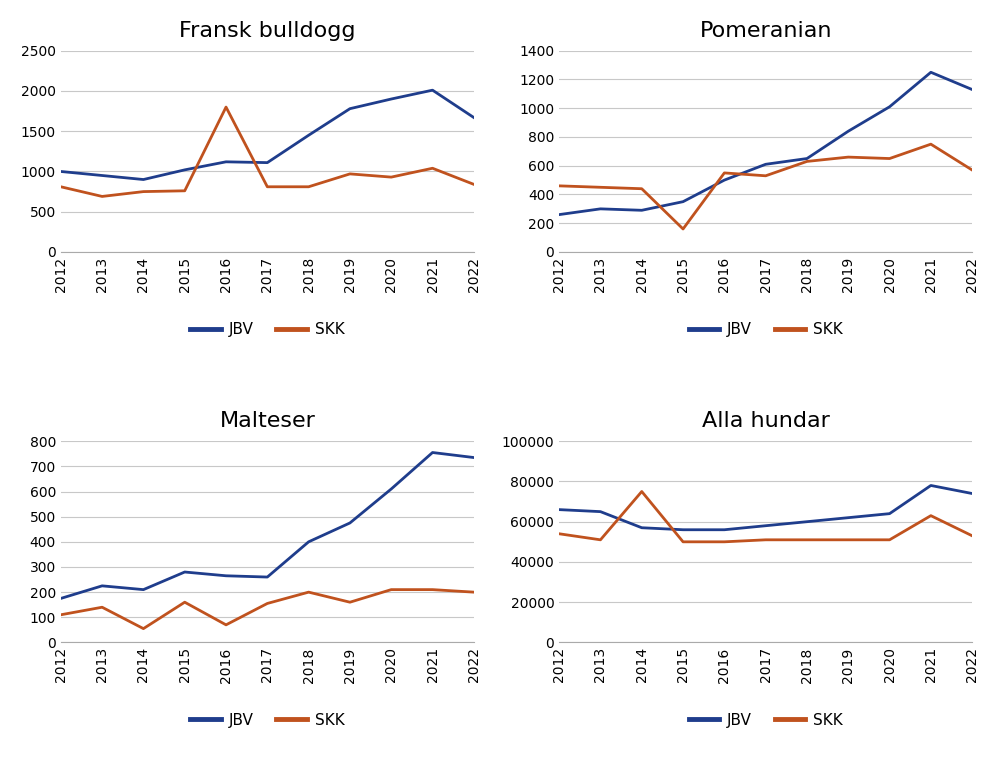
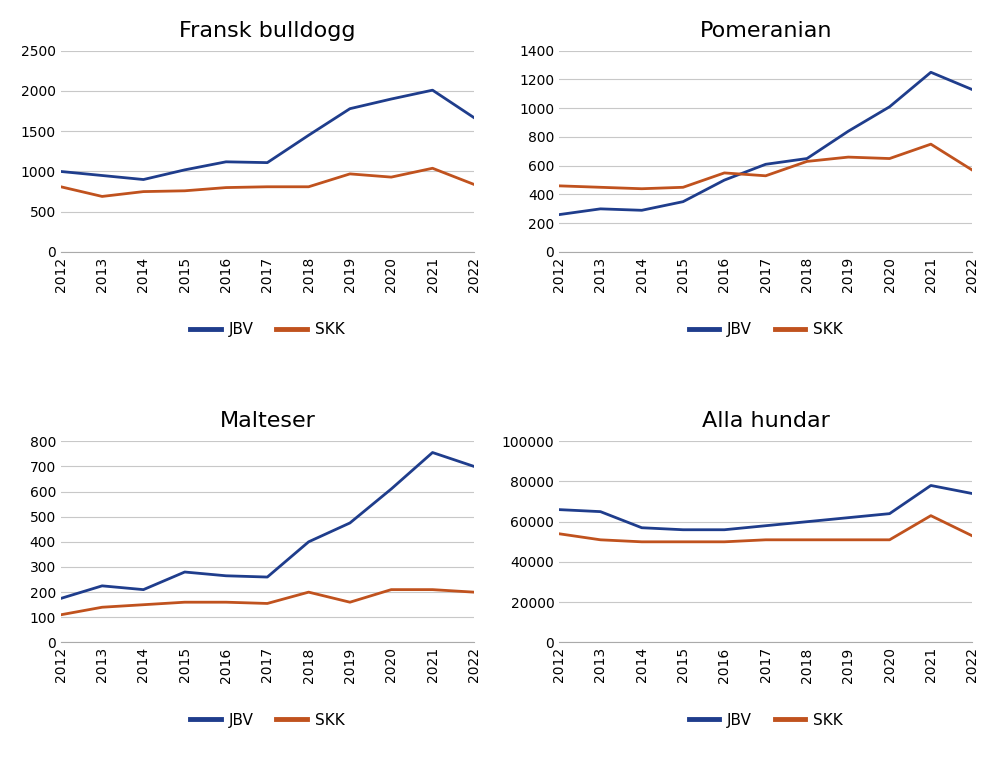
Fransk bulldogg/SKK/2016: 1800 -> 800
Pomeranian/SKK/2015: 160 -> 450
Malteser/SKK/2014: 55 -> 150
Malteser/SKK/2016: 70 -> 160
Malteser/JBV/2022: 735 -> 700
Alla hundar/SKK/2014: 75000 -> 50000
